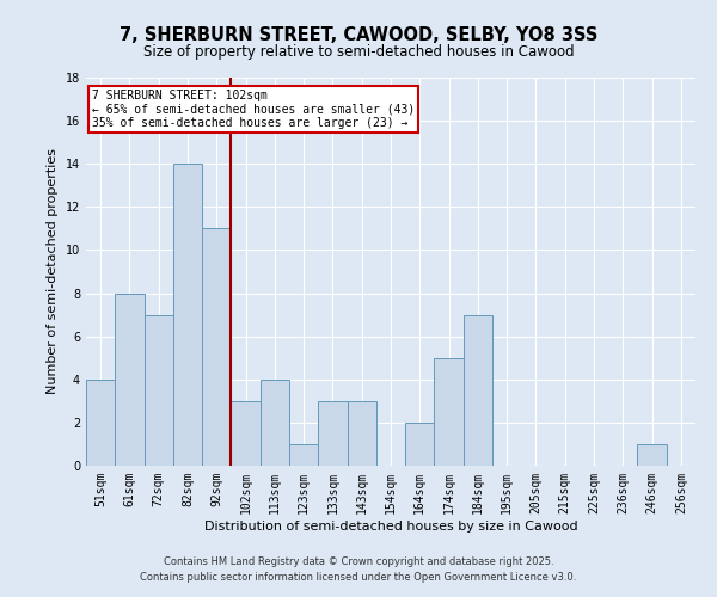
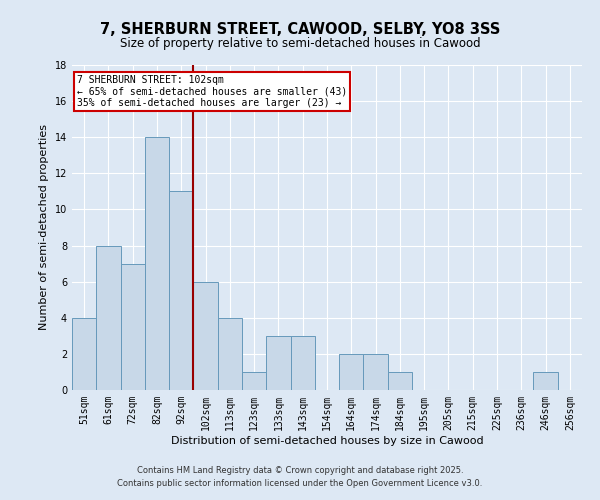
102sqm: 3 -> 6
174sqm: 5 -> 2
184sqm: 7 -> 1
